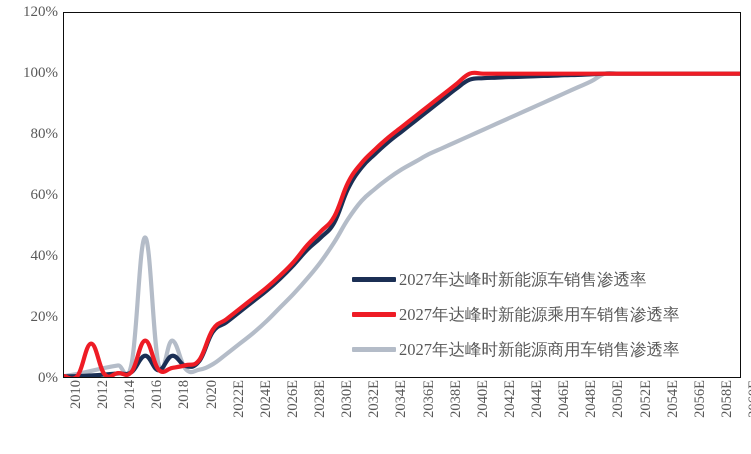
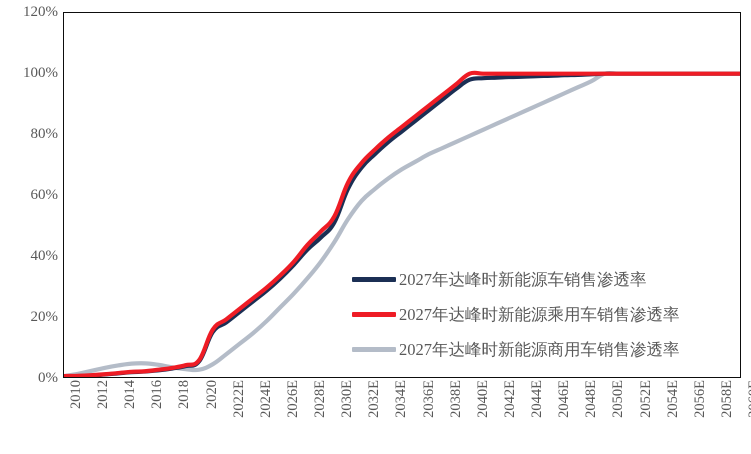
2027年达峰时新能源乘用车销售渗透率/2012: 11% -> 1%
2027年达峰时新能源车销售渗透率/2016: 7% -> 2%
2027年达峰时新能源乘用车销售渗透率/2016: 12% -> 2%
2027年达峰时新能源商用车销售渗透率/2016: 46% -> 4%
2027年达峰时新能源车销售渗透率/2018: 7% -> 3%
2027年达峰时新能源商用车销售渗透率/2018: 12% -> 3%
